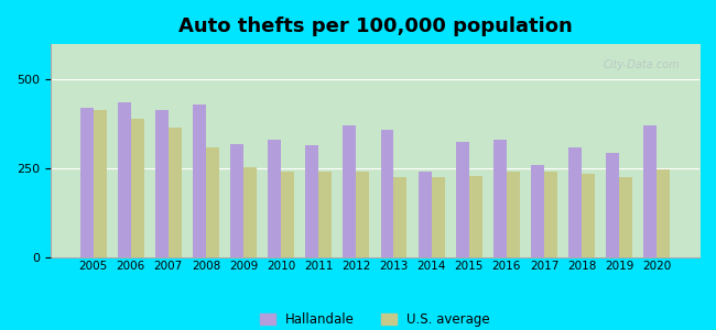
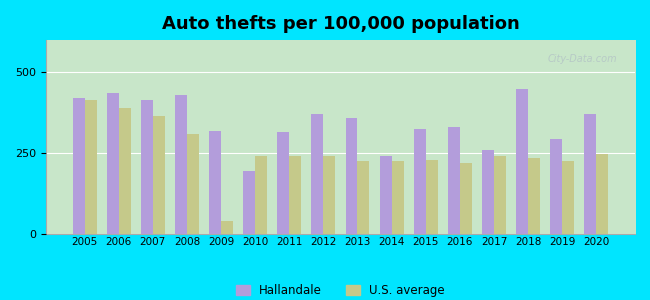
U.S. average/2009: 255 -> 40
Hallandale/2010: 330 -> 195
U.S. average/2016: 240 -> 220
Hallandale/2018: 310 -> 450
